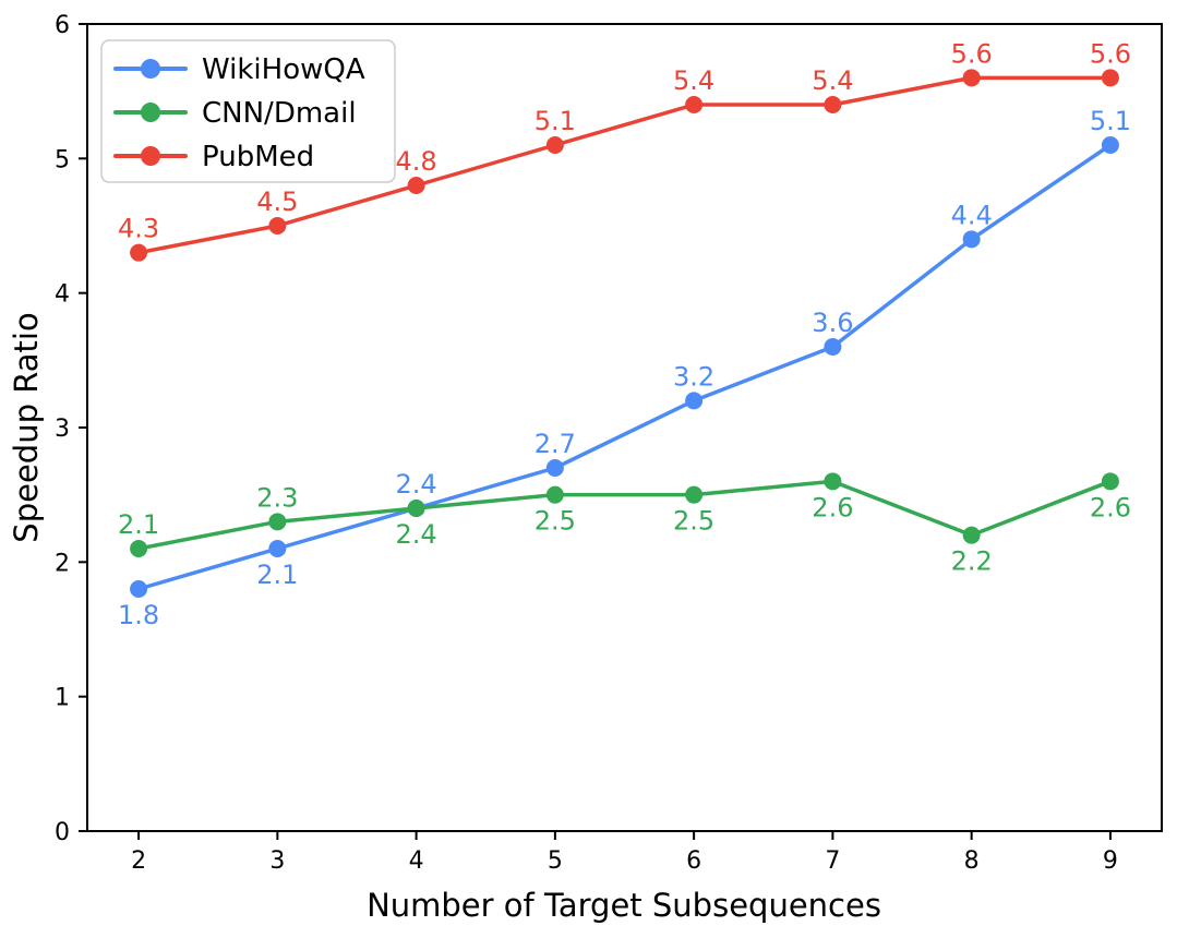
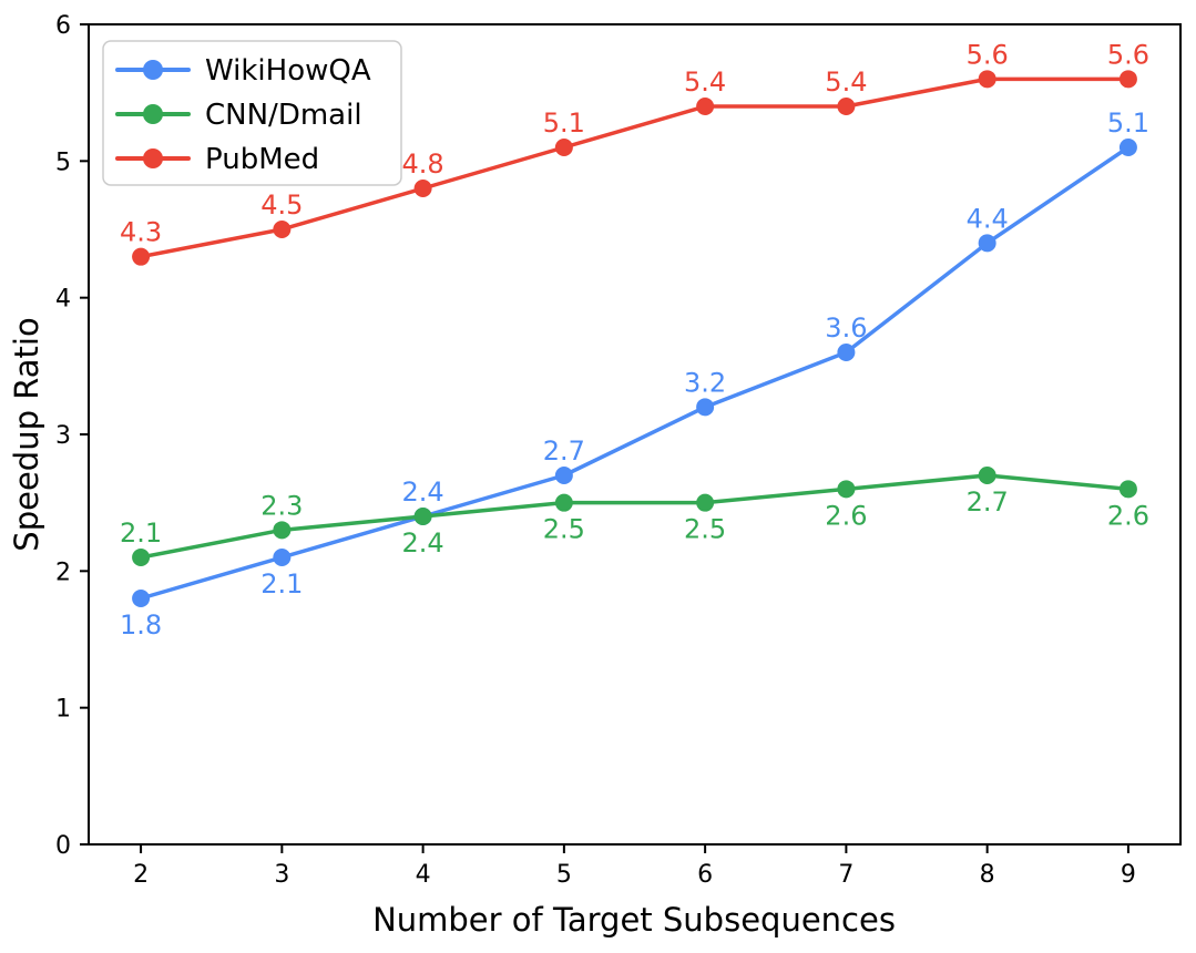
CNN/Dmail/8: 2.2 -> 2.7
